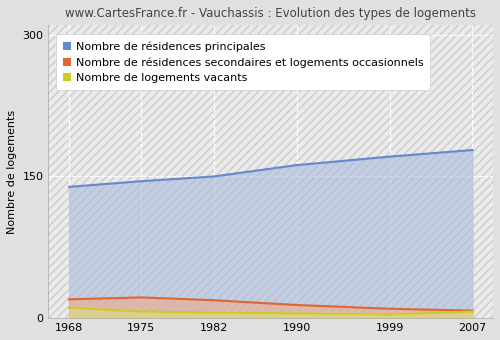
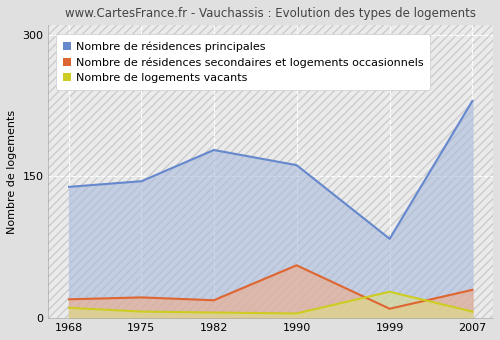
Nombre de résidences principales/1982: 150 -> 178
Nombre de résidences secondaires et logements occasionnels/1990: 14 -> 56
Nombre de résidences principales/1999: 171 -> 84
Nombre de logements vacants/1999: 4 -> 28
Nombre de résidences principales/2007: 178 -> 230
Nombre de résidences secondaires et logements occasionnels/2007: 8 -> 30
